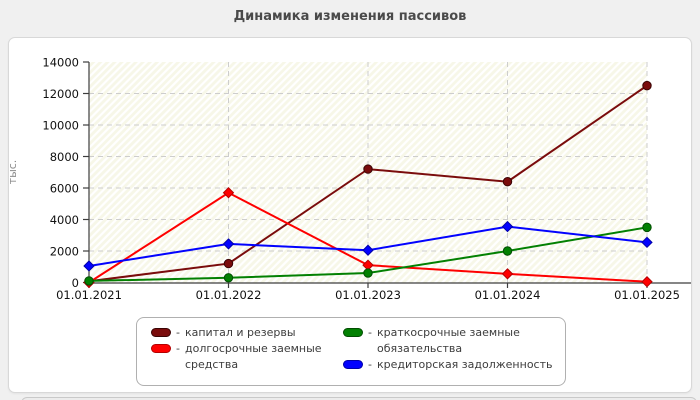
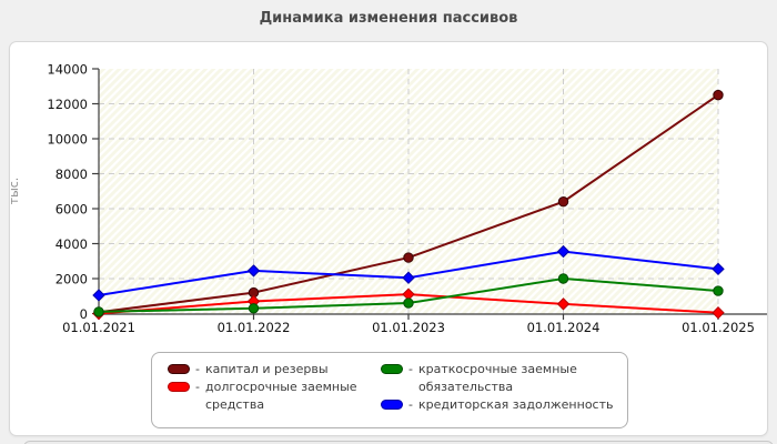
долгосрочные заемные средства/01.01.2022: 5700 -> 700
капитал и резервы/01.01.2023: 7200 -> 3200
краткосрочные заемные обязательства/01.01.2025: 3500 -> 1300
